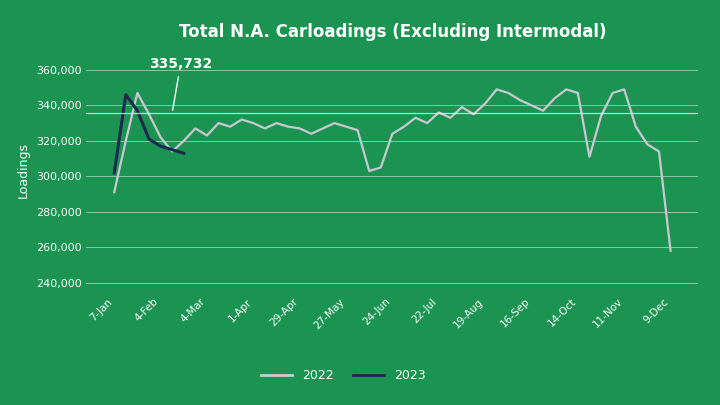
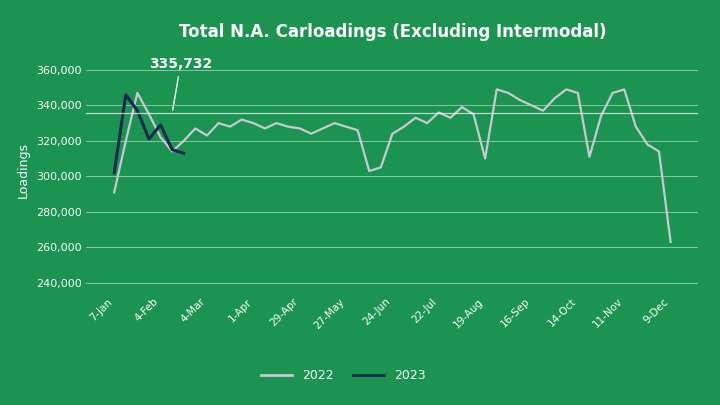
2023/4-Feb: 317,000 -> 329,000
2022/19-Aug: 341,000 -> 310,000
2022/9-Dec: 258,000 -> 263,000
